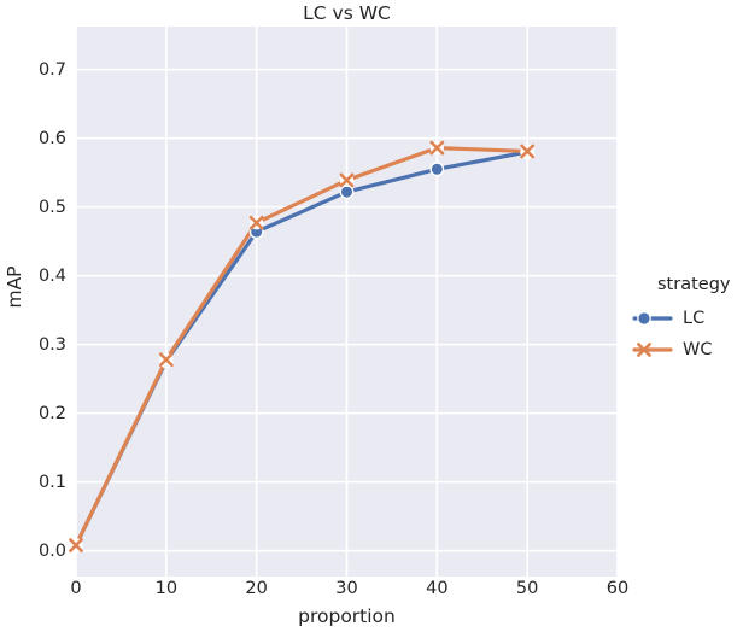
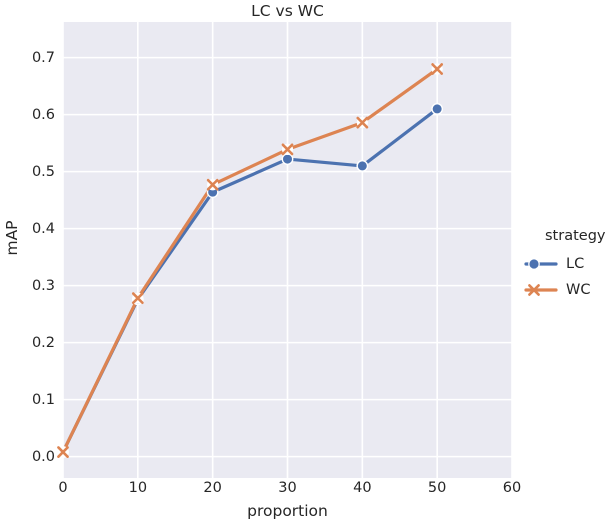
LC/40: 0.56 -> 0.51
LC/50: 0.58 -> 0.61
WC/50: 0.58 -> 0.68
